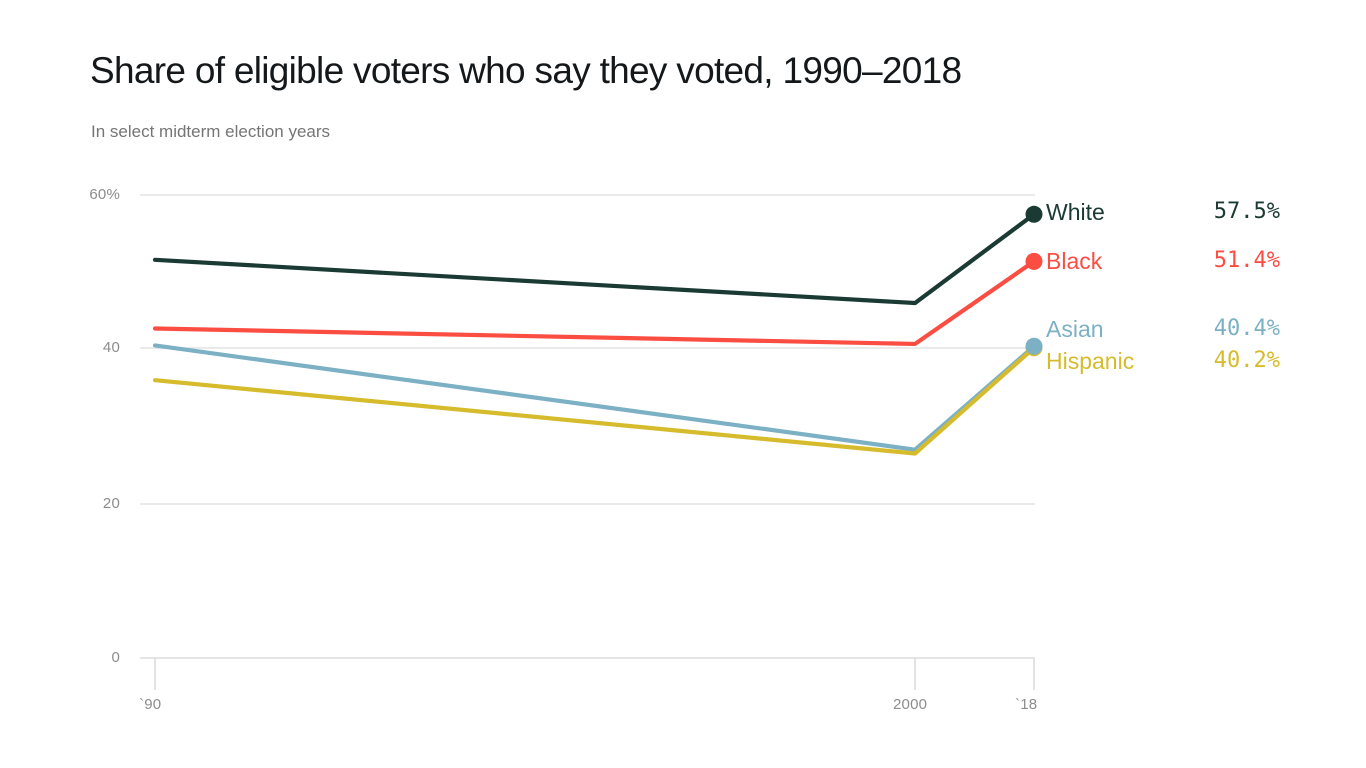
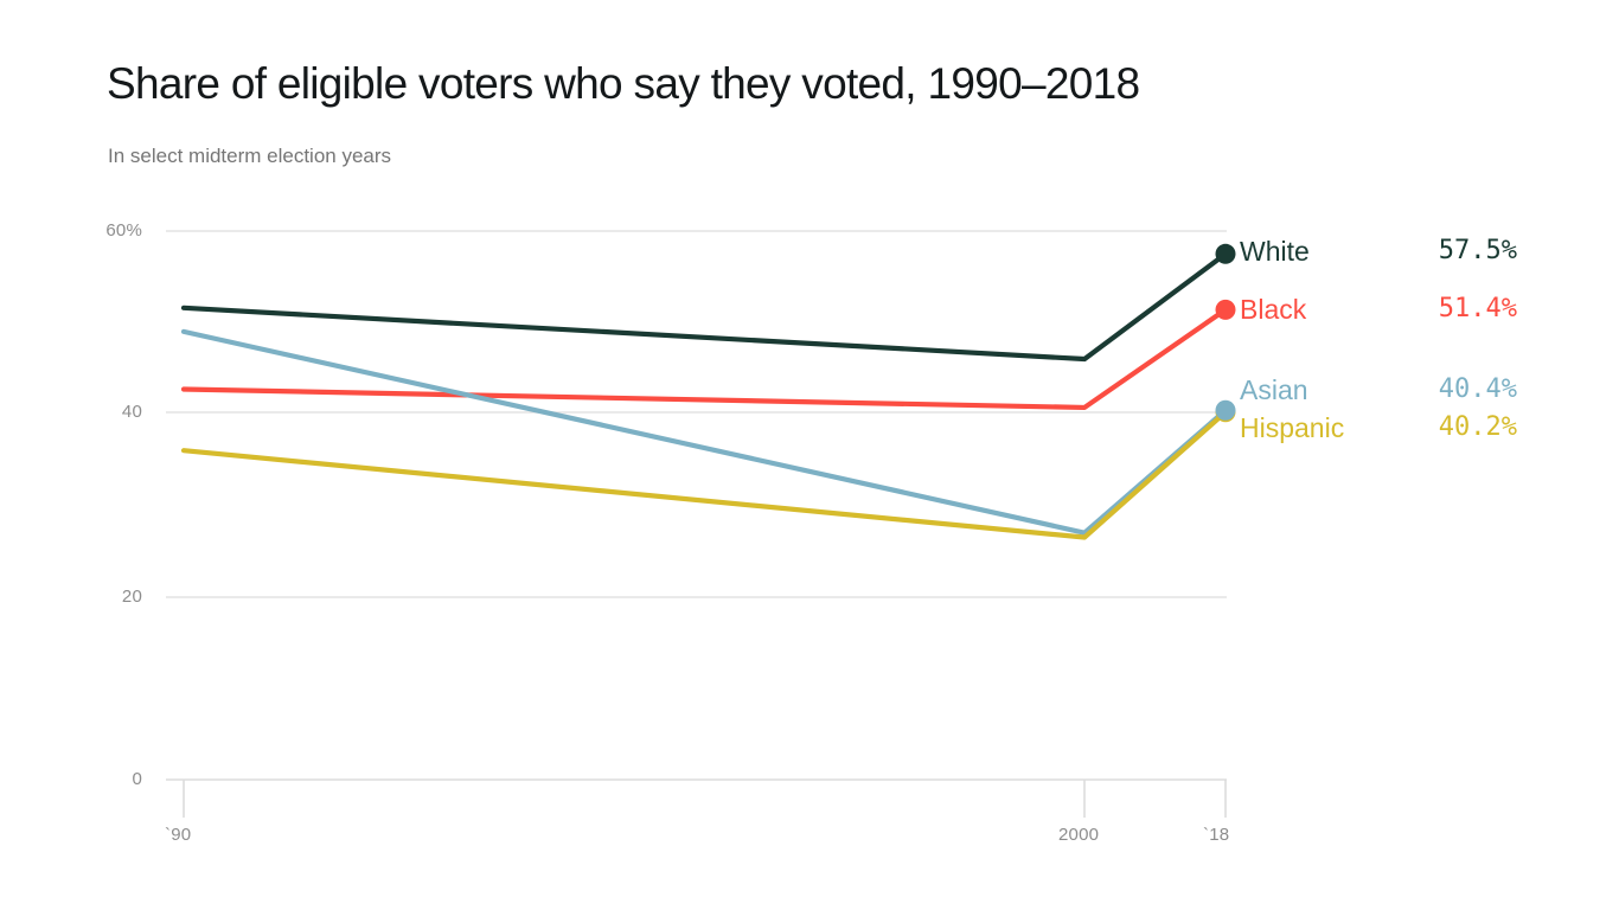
Asian/`90: 40% -> 49%
